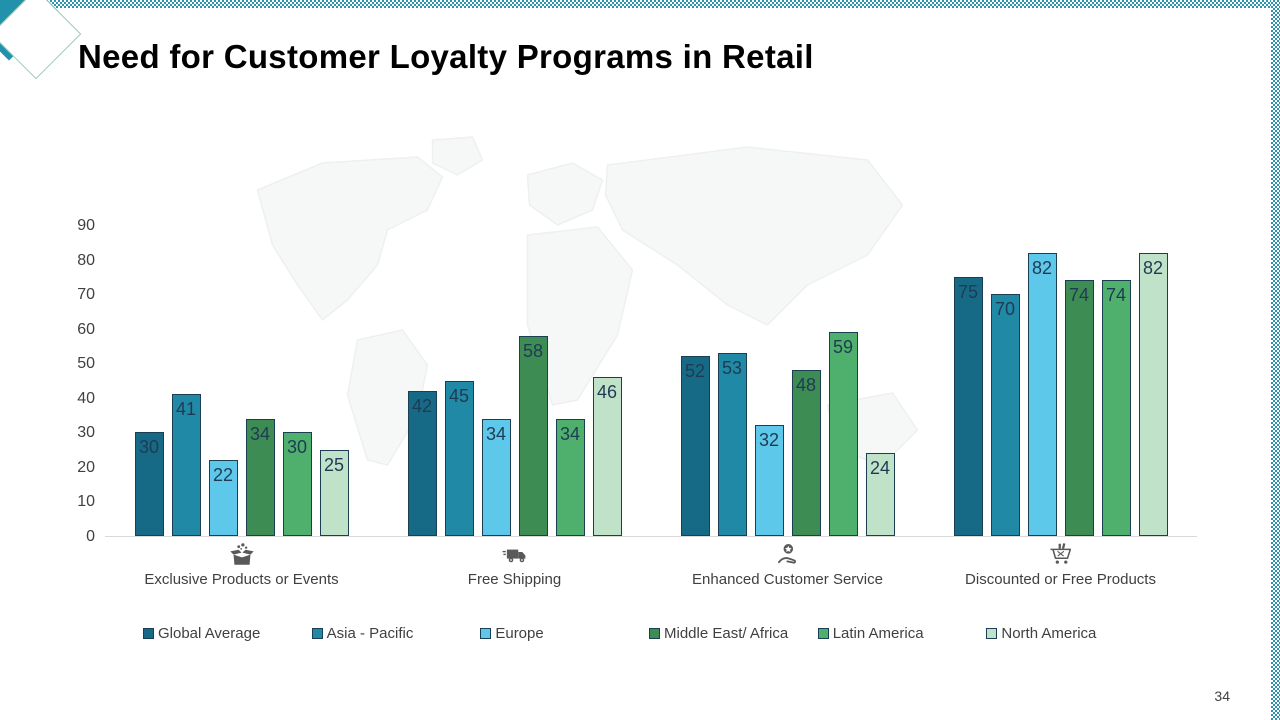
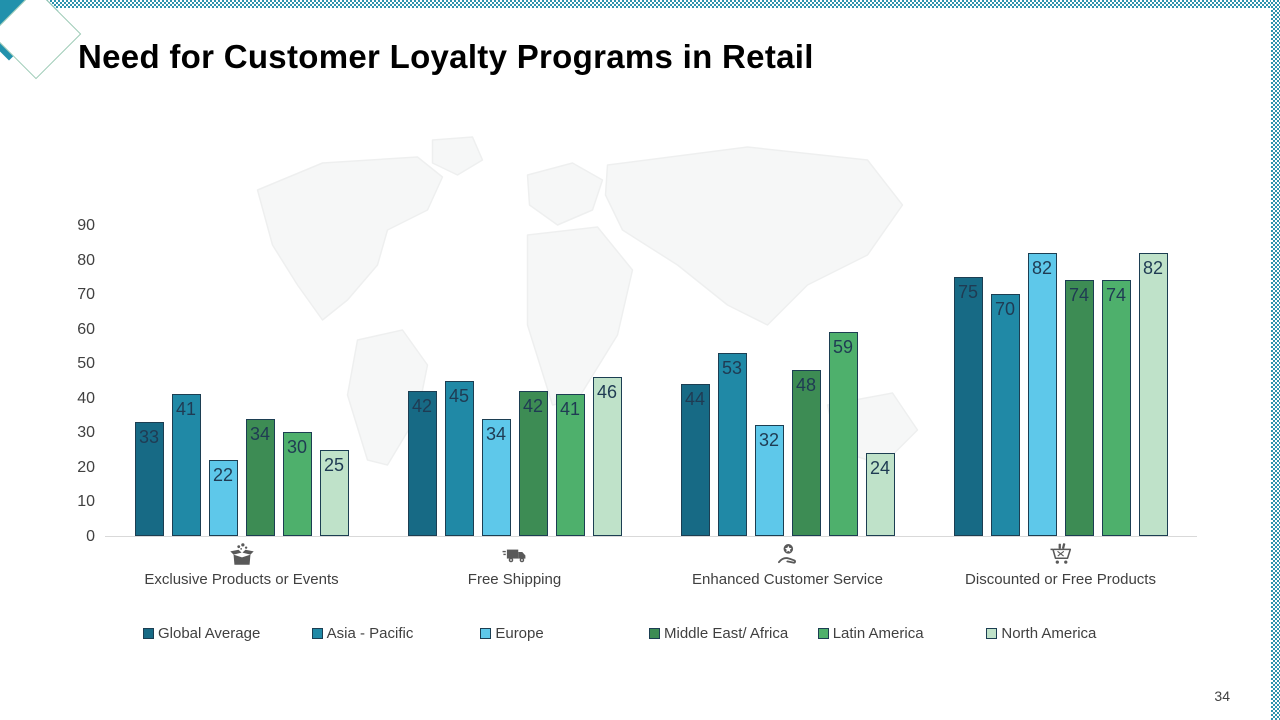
Global Average/Exclusive Products or Events: 30 -> 33
Middle East/ Africa/Free Shipping: 58 -> 42
Latin America/Free Shipping: 34 -> 41
Global Average/Enhanced Customer Service: 52 -> 44
